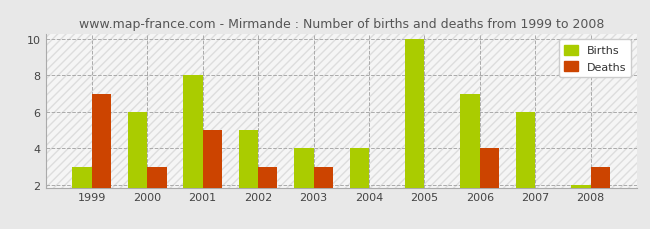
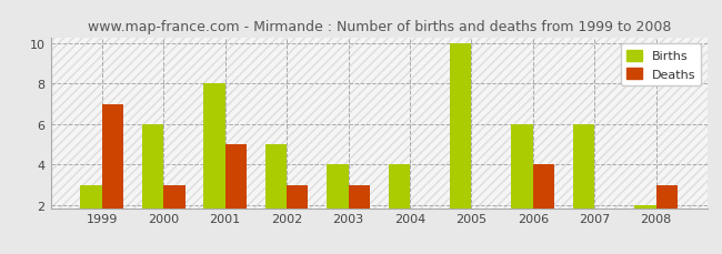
Births/2006: 7 -> 6
